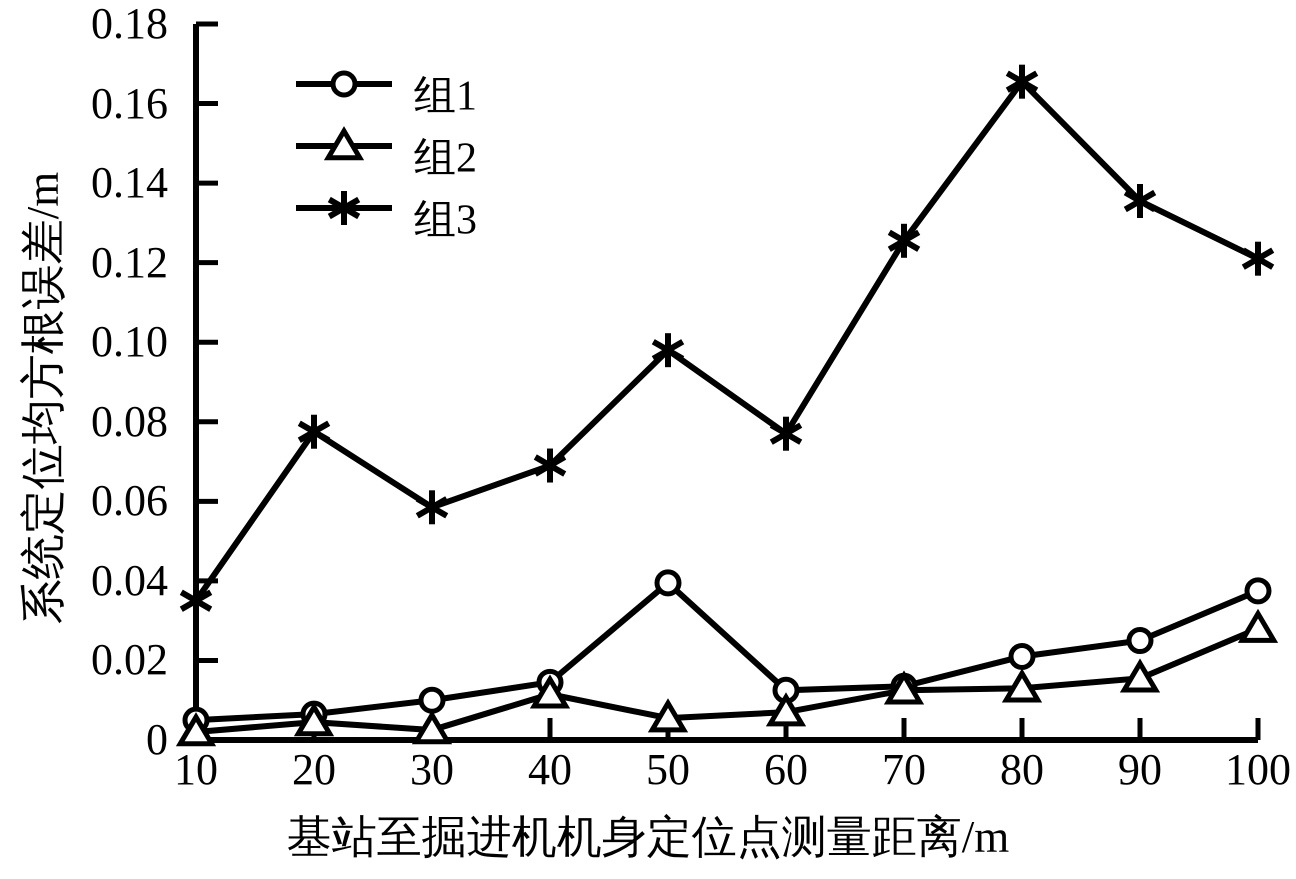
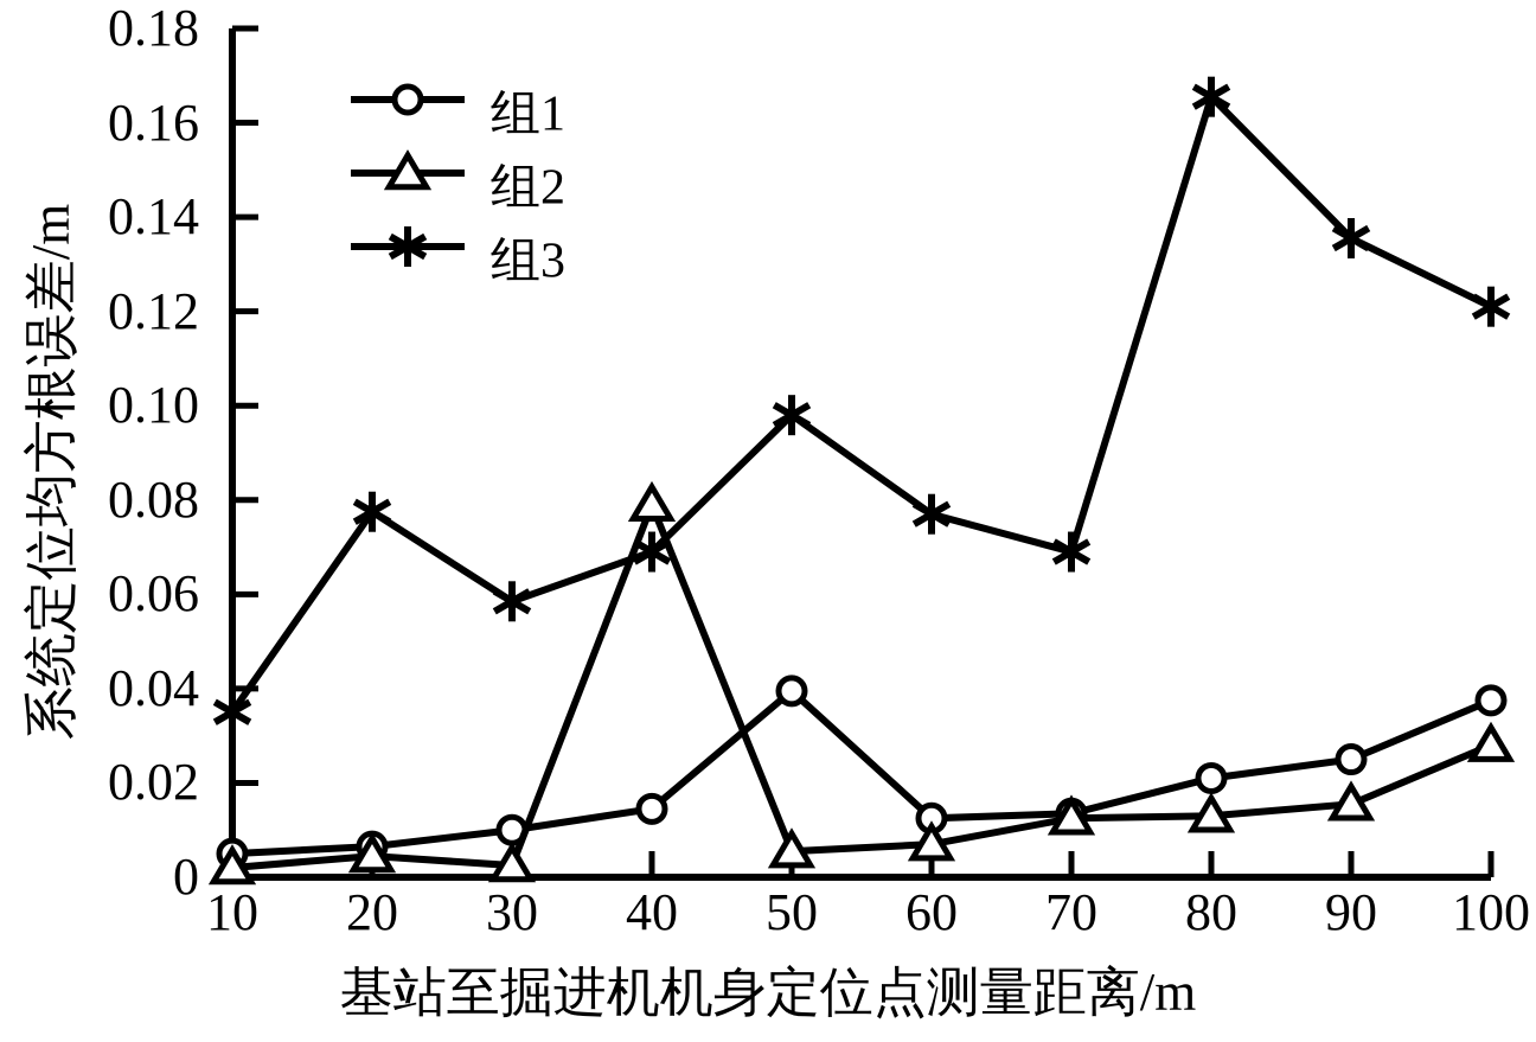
组2/40: 0.011 -> 0.079
组3/70: 0.126 -> 0.069
